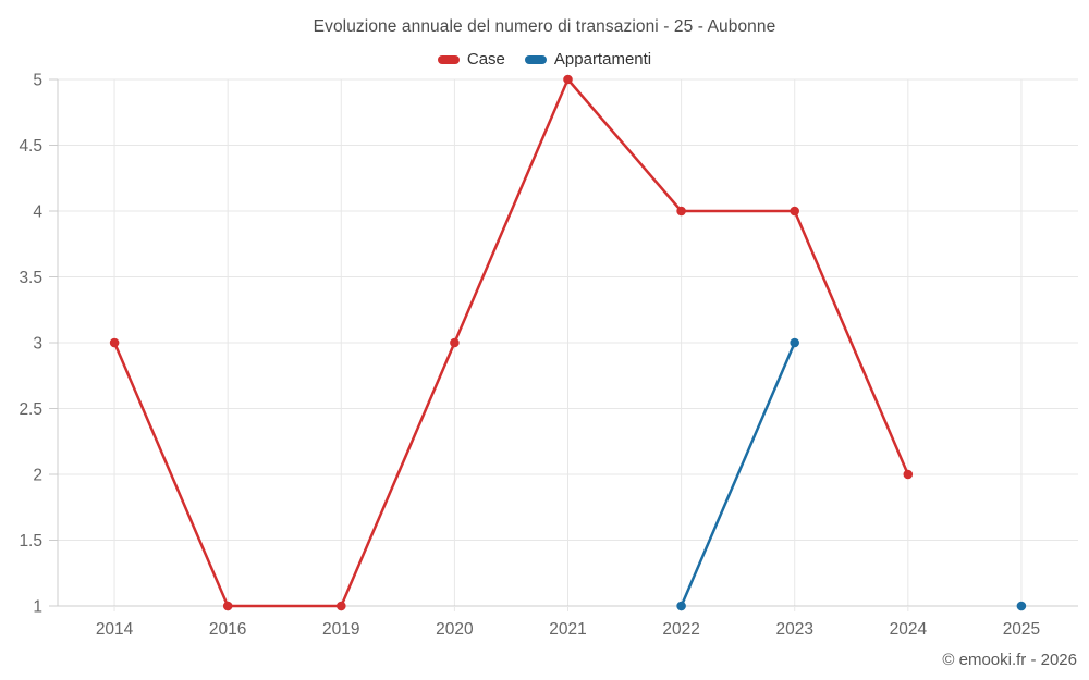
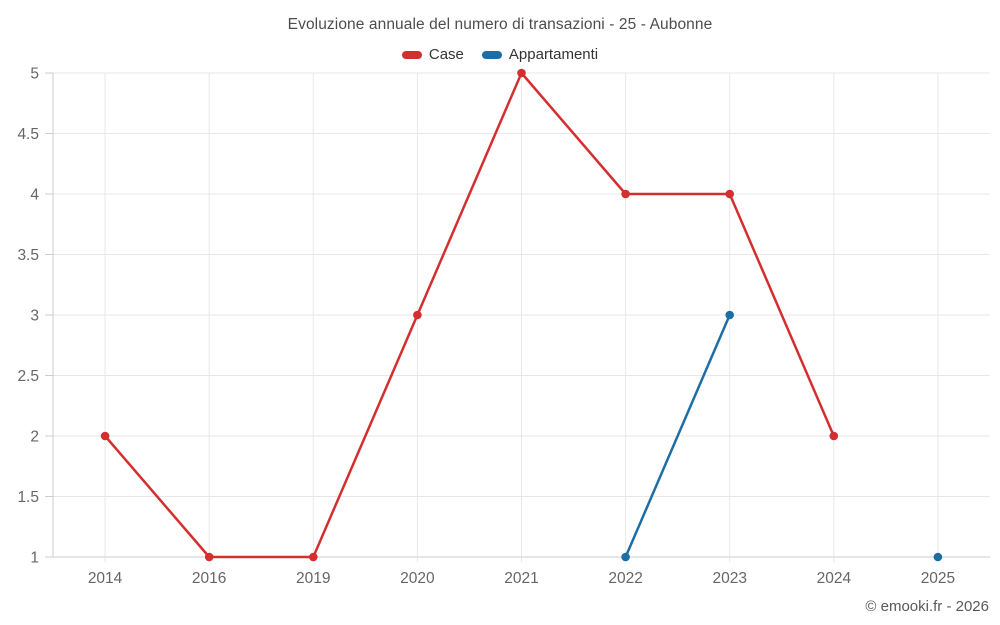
Case/2014: 3 -> 2
